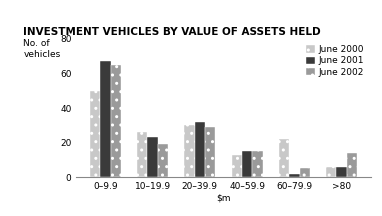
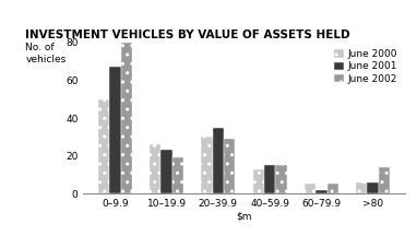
June 2002/0–9.9: 65 -> 80
June 2001/20–39.9: 32 -> 35
June 2000/60–79.9: 22 -> 5
